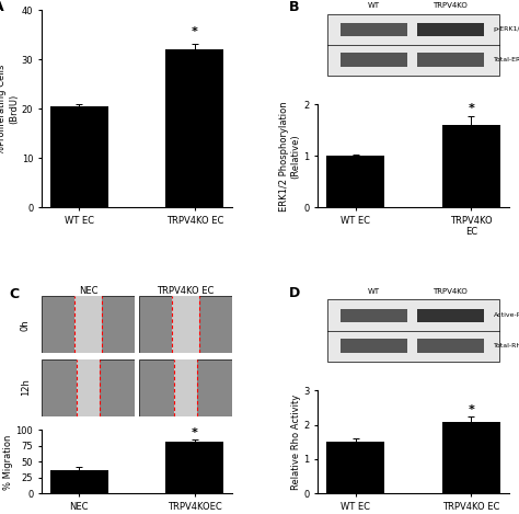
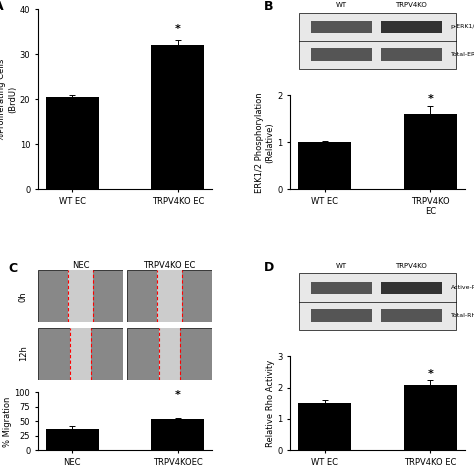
TRPV4KOEC: 82 -> 54
